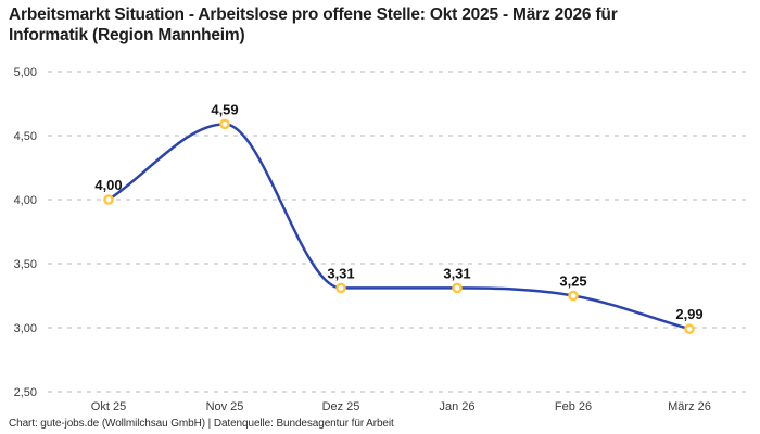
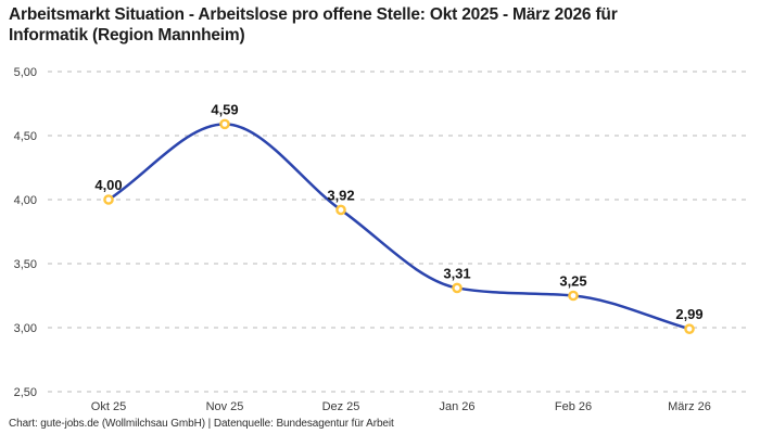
Dez 25: 3,31 -> 3,92
